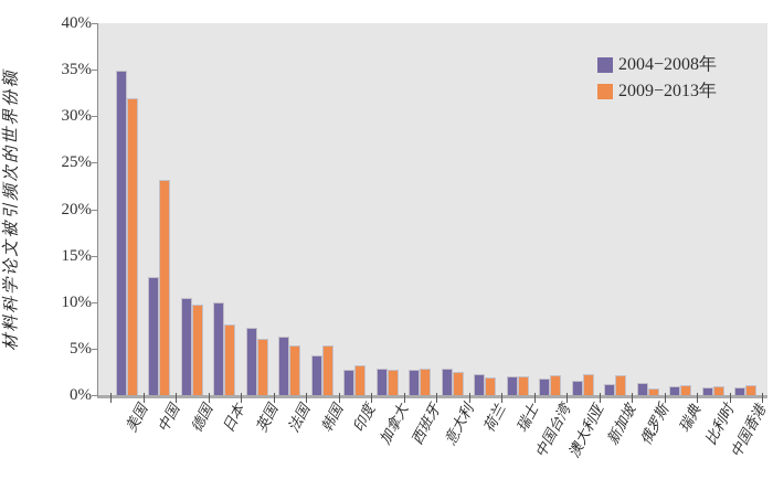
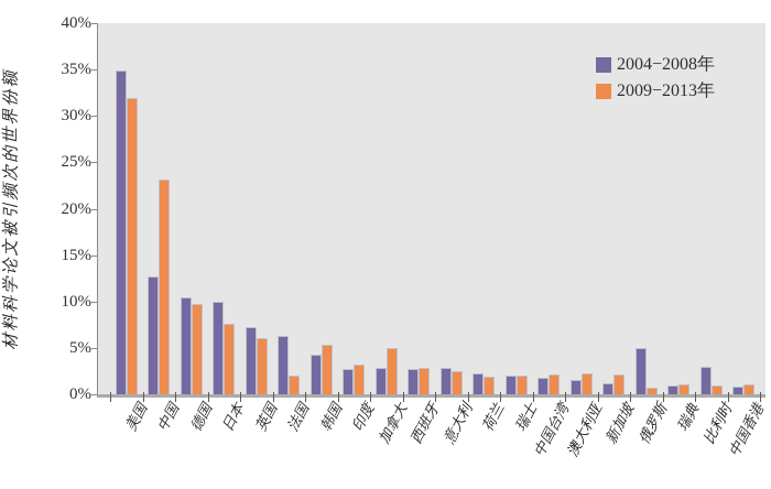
2009−2013年/法国: 5% -> 2%
2009−2013年/加拿大: 3% -> 5%
2004−2008年/俄罗斯: 1% -> 5%
2004−2008年/比利时: 1% -> 3%
